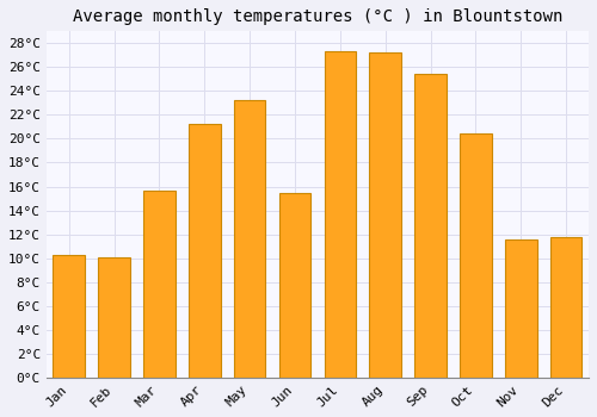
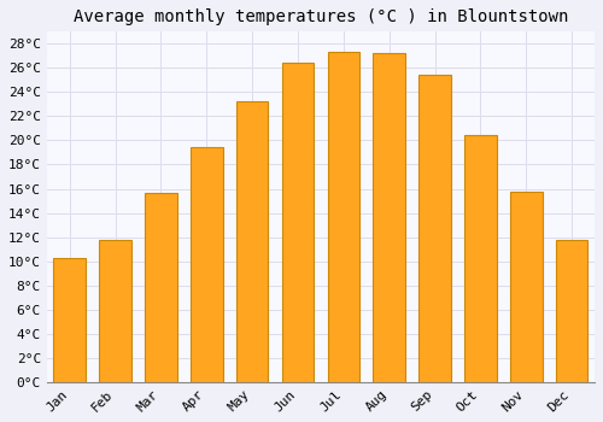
Feb: 10.1°C -> 11.8°C
Apr: 21.2°C -> 19.4°C
Jun: 15.5°C -> 26.4°C
Nov: 11.6°C -> 15.8°C
